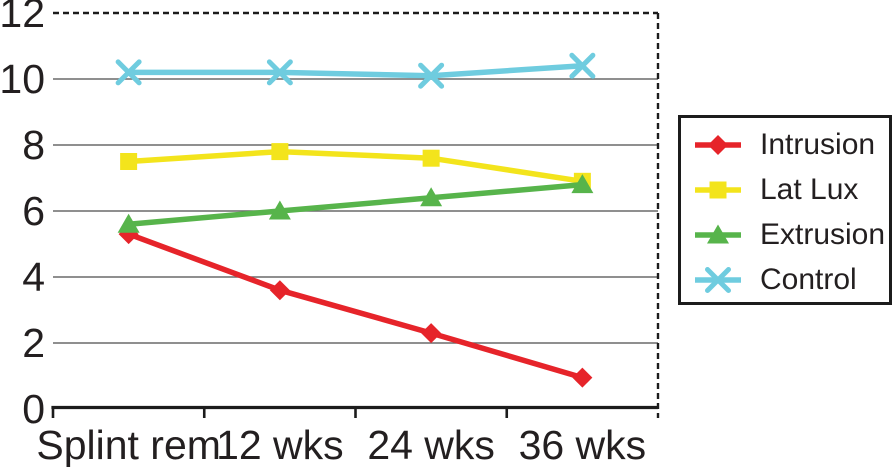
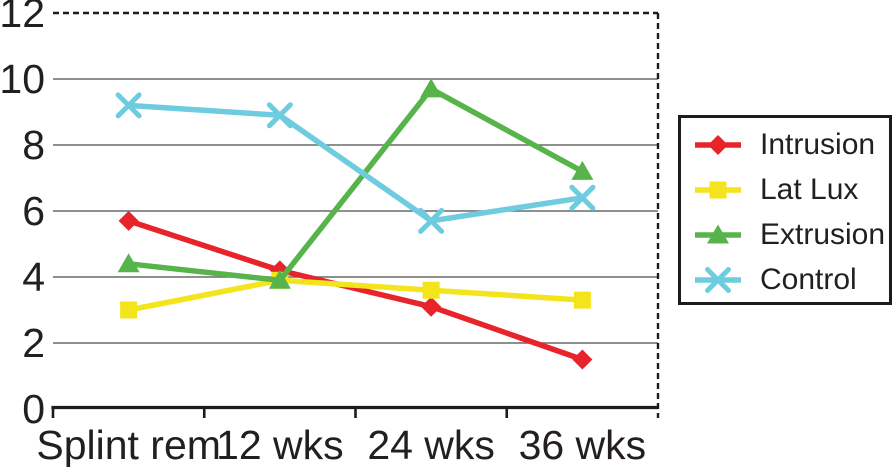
Intrusion/Splint rem: 5.3 -> 5.7
Lat Lux/Splint rem: 7.5 -> 3.0
Extrusion/Splint rem: 5.6 -> 4.4
Control/Splint rem: 10.2 -> 9.2
Intrusion/12 wks: 3.6 -> 4.2
Lat Lux/12 wks: 7.8 -> 3.9
Extrusion/12 wks: 6.0 -> 3.9
Control/12 wks: 10.2 -> 8.9
Intrusion/24 wks: 2.3 -> 3.1
Lat Lux/24 wks: 7.6 -> 3.6
Extrusion/24 wks: 6.4 -> 9.7
Control/24 wks: 10.1 -> 5.7
Intrusion/36 wks: 0.9 -> 1.5
Lat Lux/36 wks: 6.9 -> 3.3
Extrusion/36 wks: 6.8 -> 7.2
Control/36 wks: 10.4 -> 6.4
